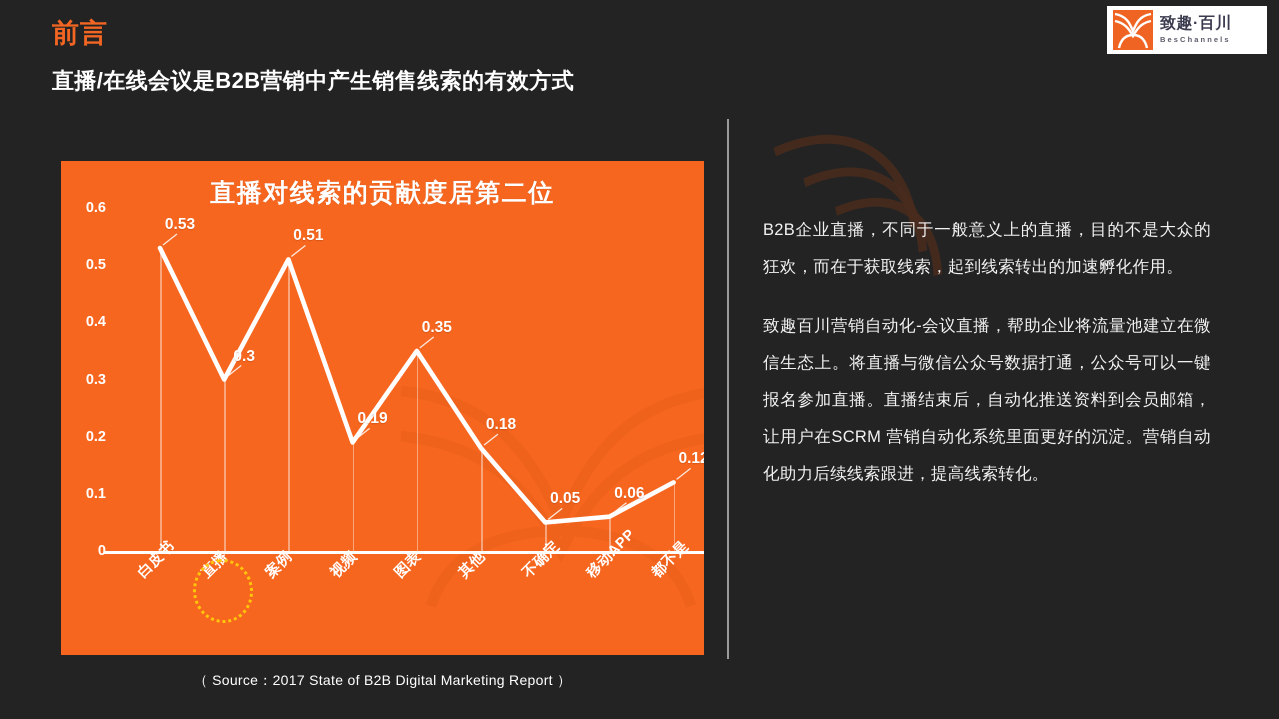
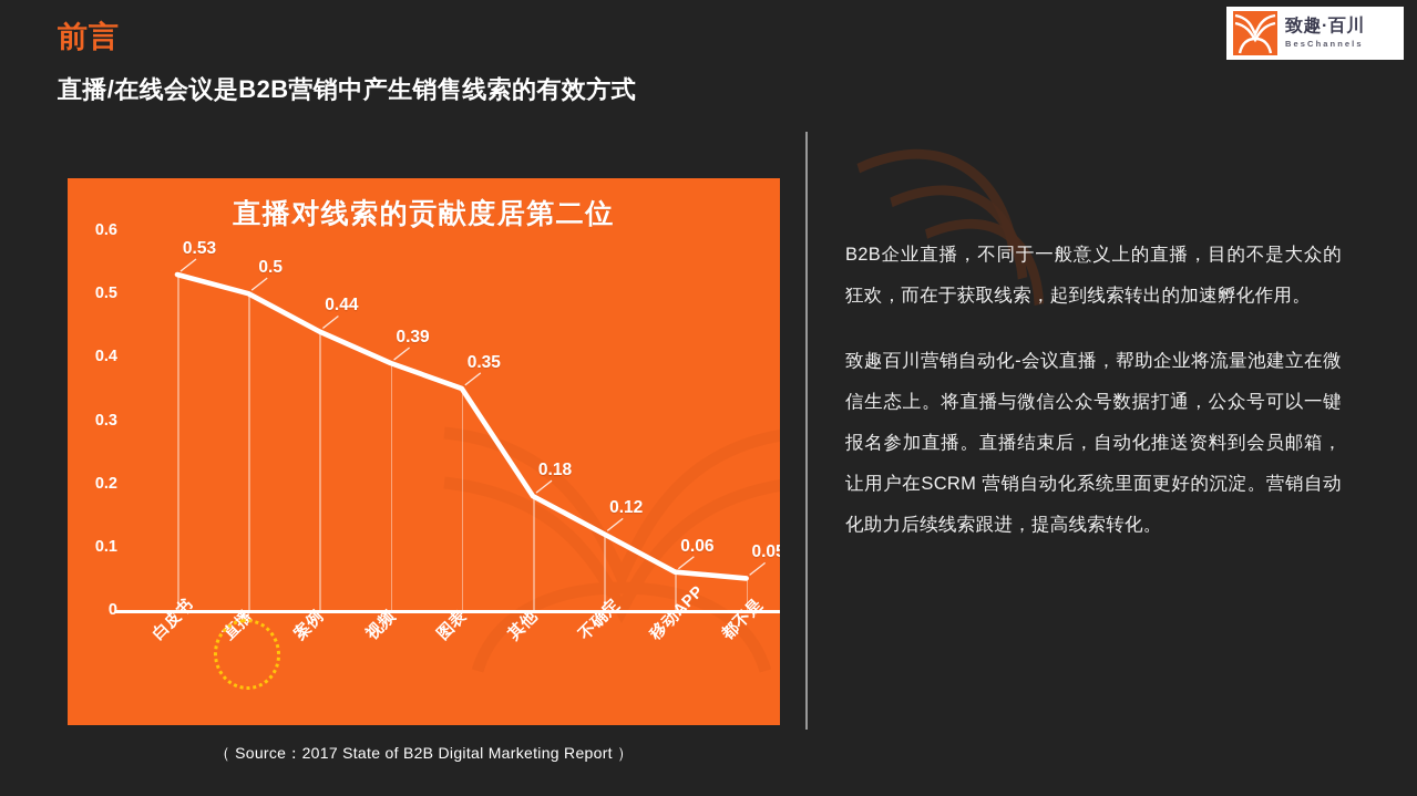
直播: 0.3 -> 0.5
案例: 0.51 -> 0.44
视频: 0.19 -> 0.39
不确定: 0.05 -> 0.12
都不是: 0.12 -> 0.05
